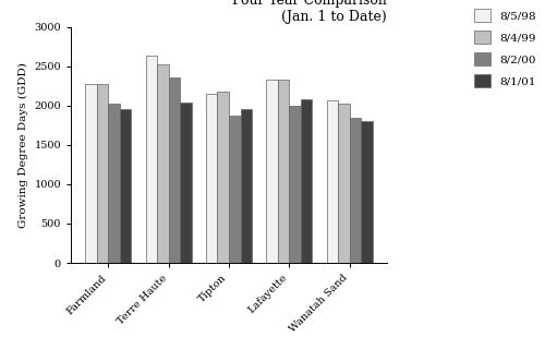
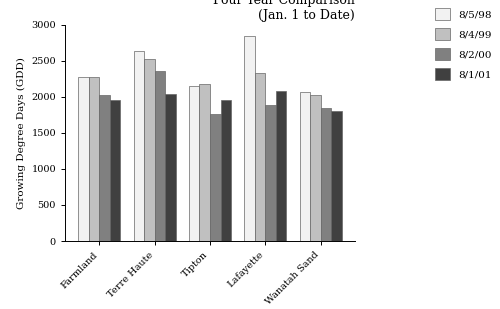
8/2/00/Tipton: 1870 -> 1760
8/5/98/Lafayette: 2330 -> 2840
8/2/00/Lafayette: 2000 -> 1880
